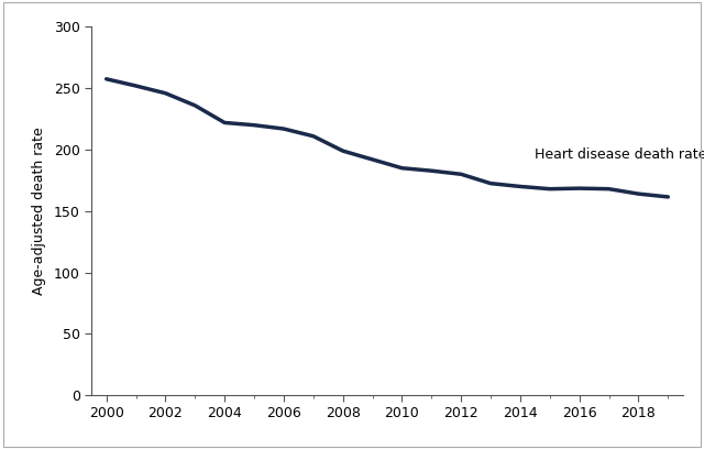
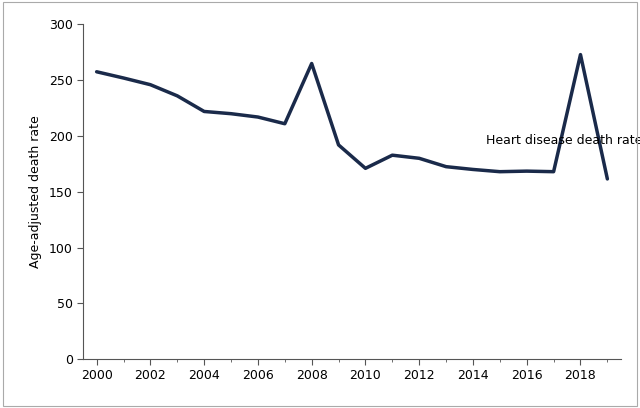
2008: 199 -> 265
2010: 185 -> 171
2018: 164 -> 273
